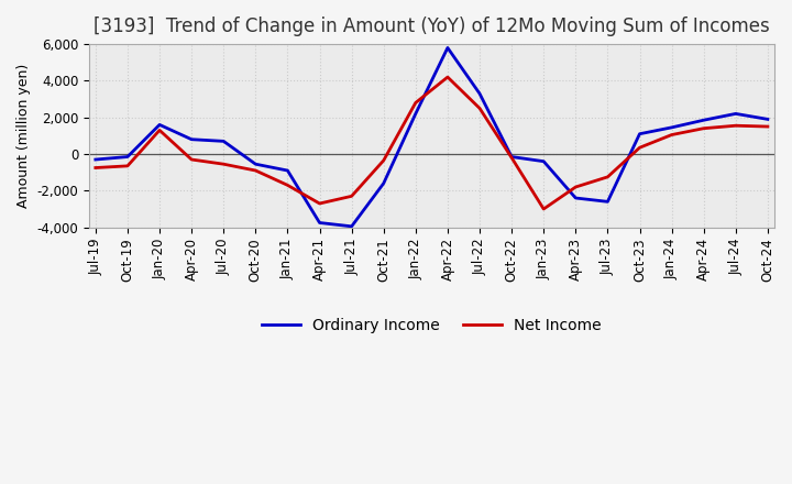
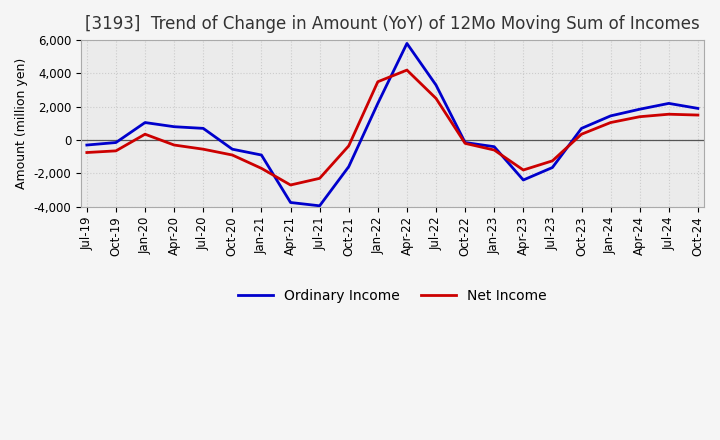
Ordinary Income/Jan-20: 1,600 -> 1,000
Net Income/Jan-20: 1,300 -> 400
Net Income/Jan-22: 2,800 -> 3,500
Net Income/Jan-23: -3,000 -> -600
Ordinary Income/Jul-23: -2,600 -> -1,600
Ordinary Income/Oct-23: 1,100 -> 700
